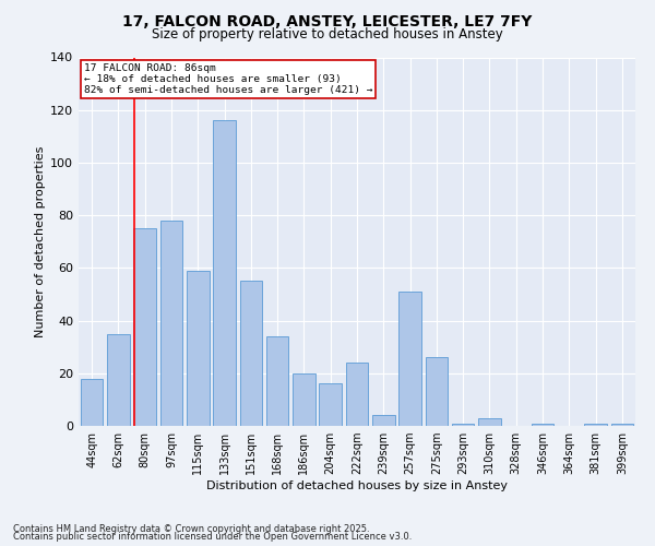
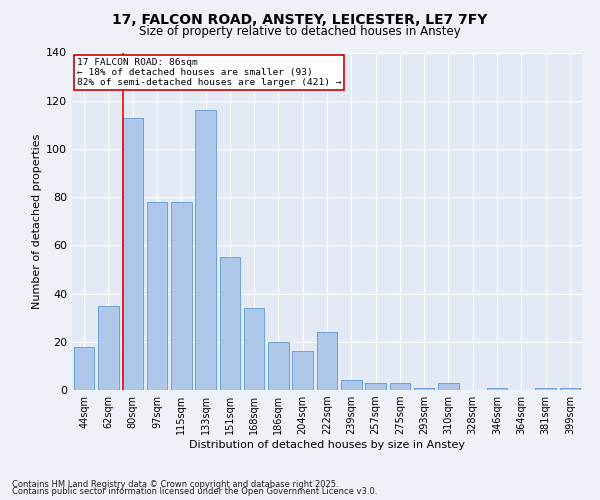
80sqm: 75 -> 113
115sqm: 59 -> 78
257sqm: 51 -> 3
275sqm: 26 -> 3
